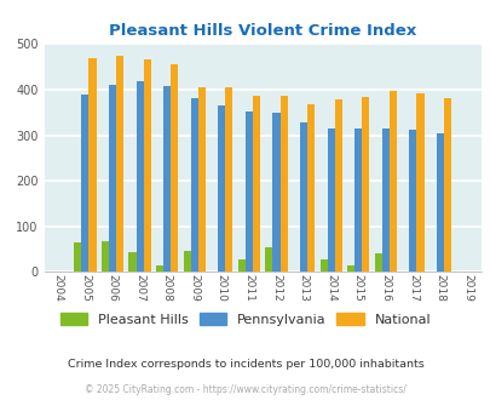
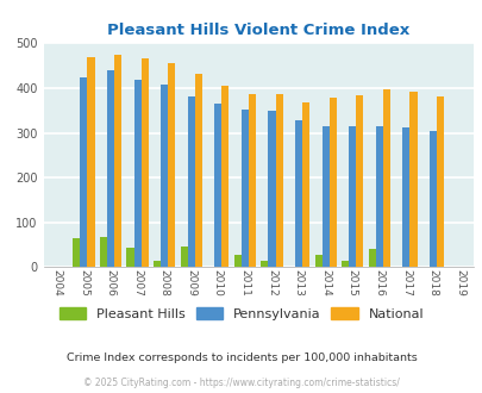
Pennsylvania/2005: 390 -> 425
Pennsylvania/2006: 410 -> 440
National/2009: 405 -> 432
Pleasant Hills/2012: 55 -> 15
